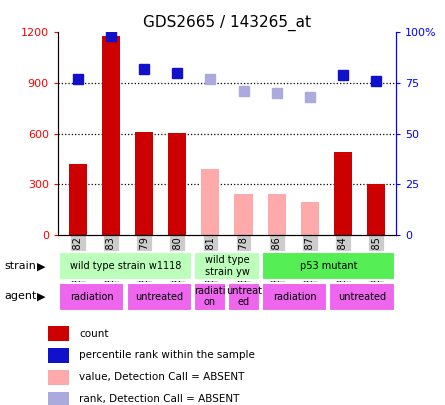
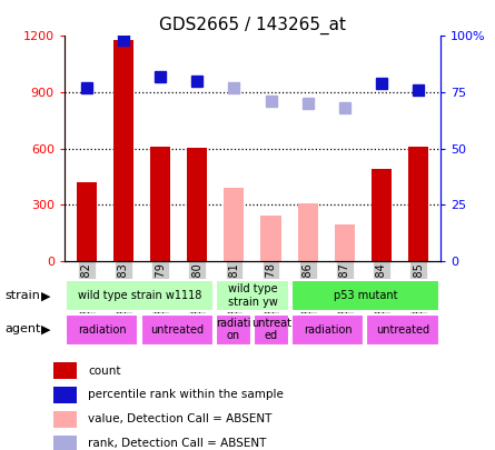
GSM60486: 240 -> 310
GSM60485: 300 -> 610
